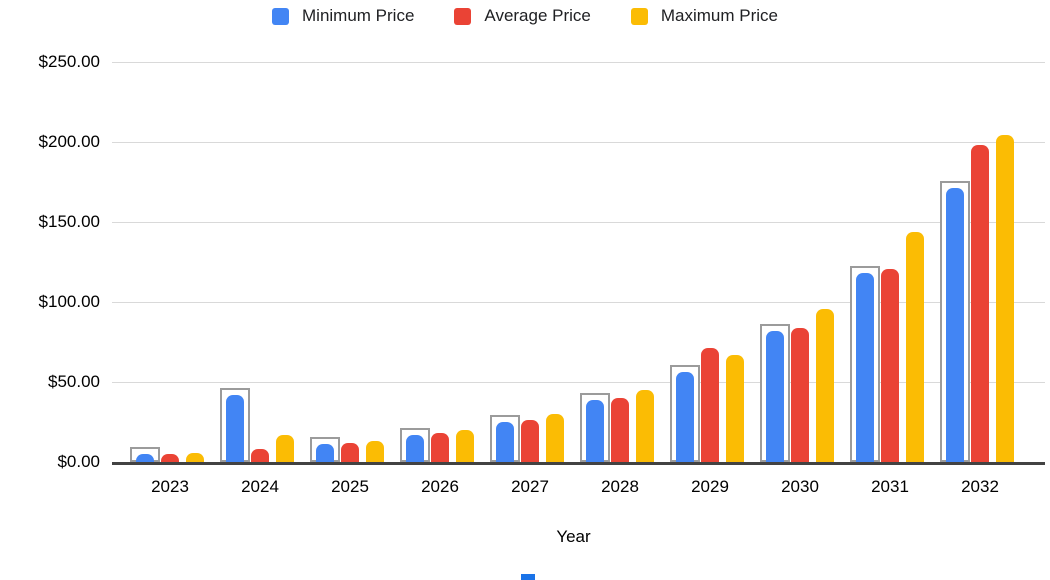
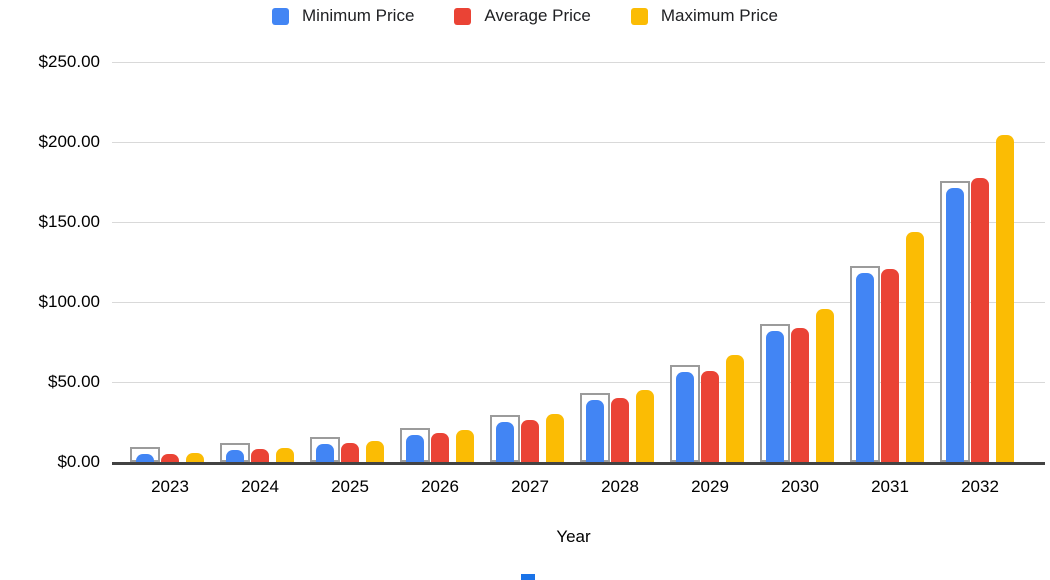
Minimum Price/2024: $42 -> $8
Maximum Price/2024: $17 -> $9
Average Price/2029: $71 -> $57
Average Price/2032: $198 -> $178
